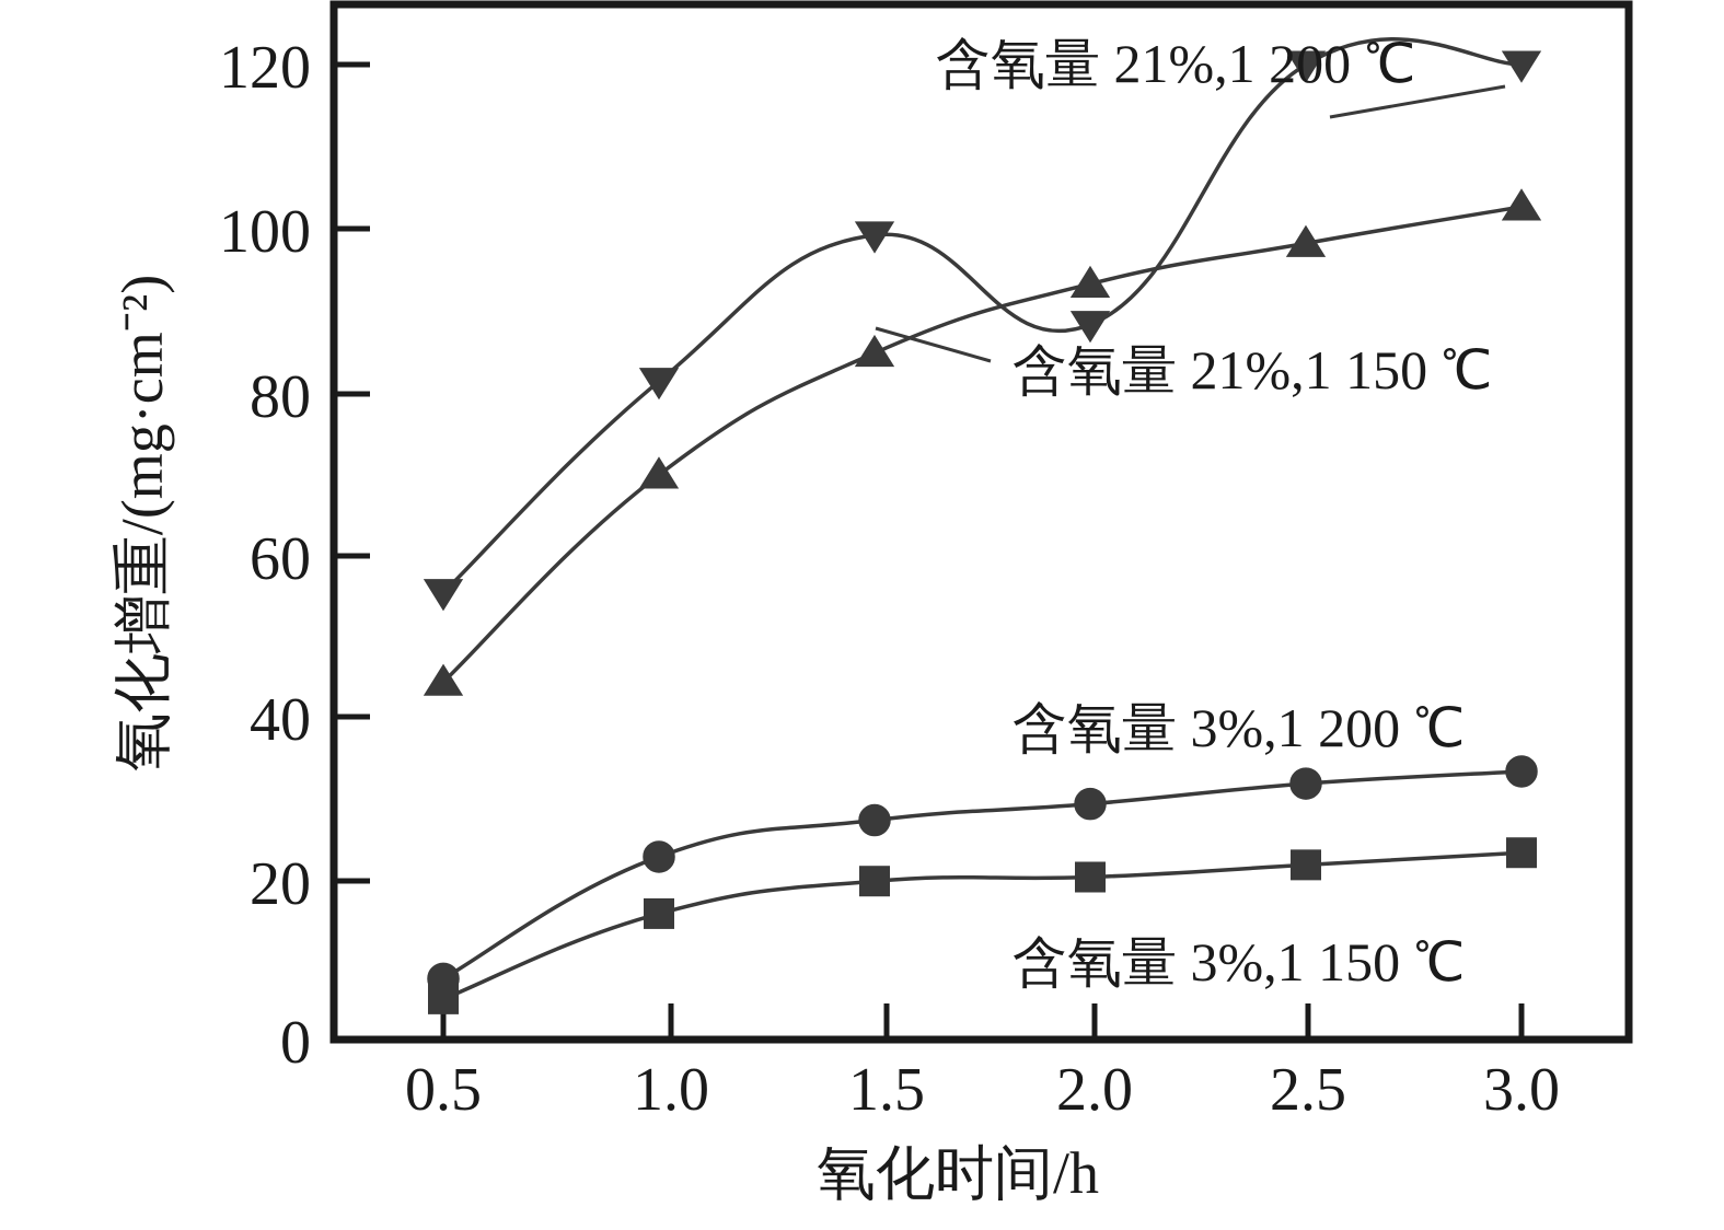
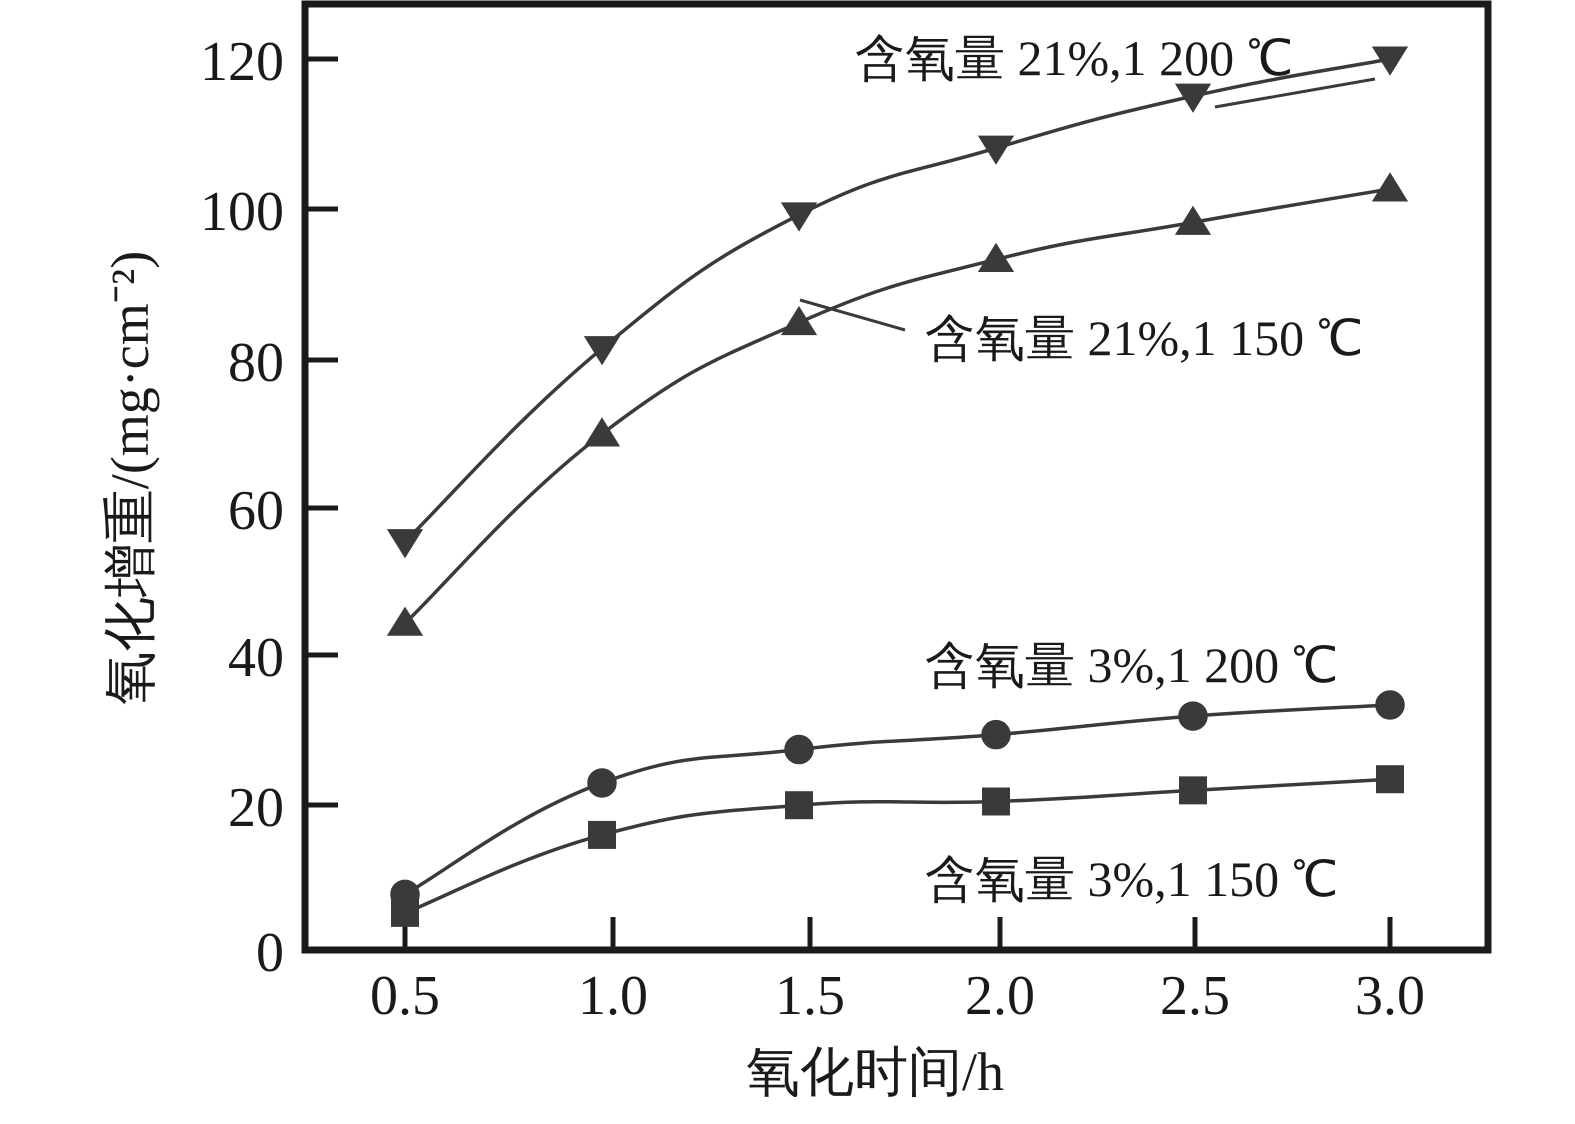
含氧量 21%,1 200 ℃/2.0: 88 -> 108
含氧量 21%,1 200 ℃/2.5: 120 -> 115
